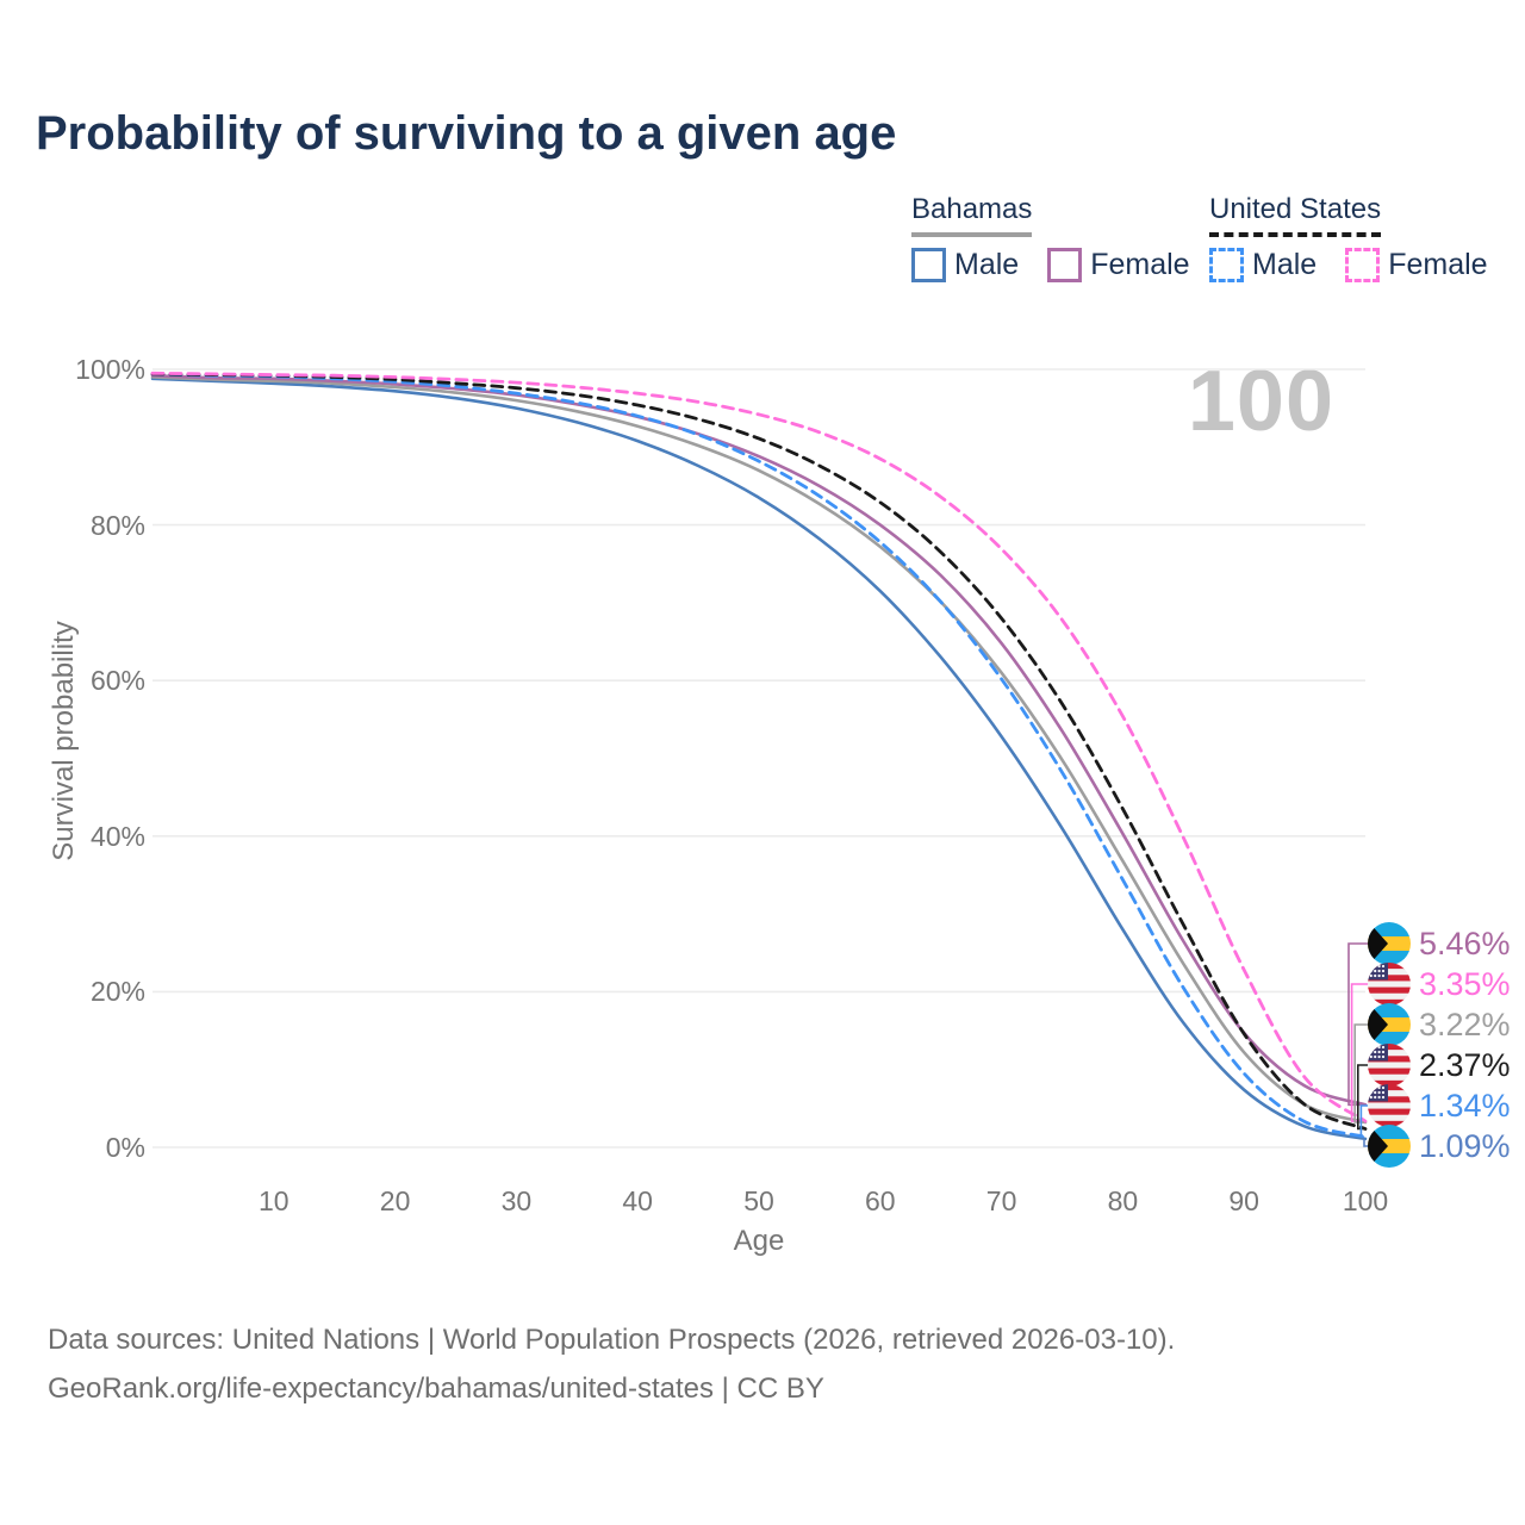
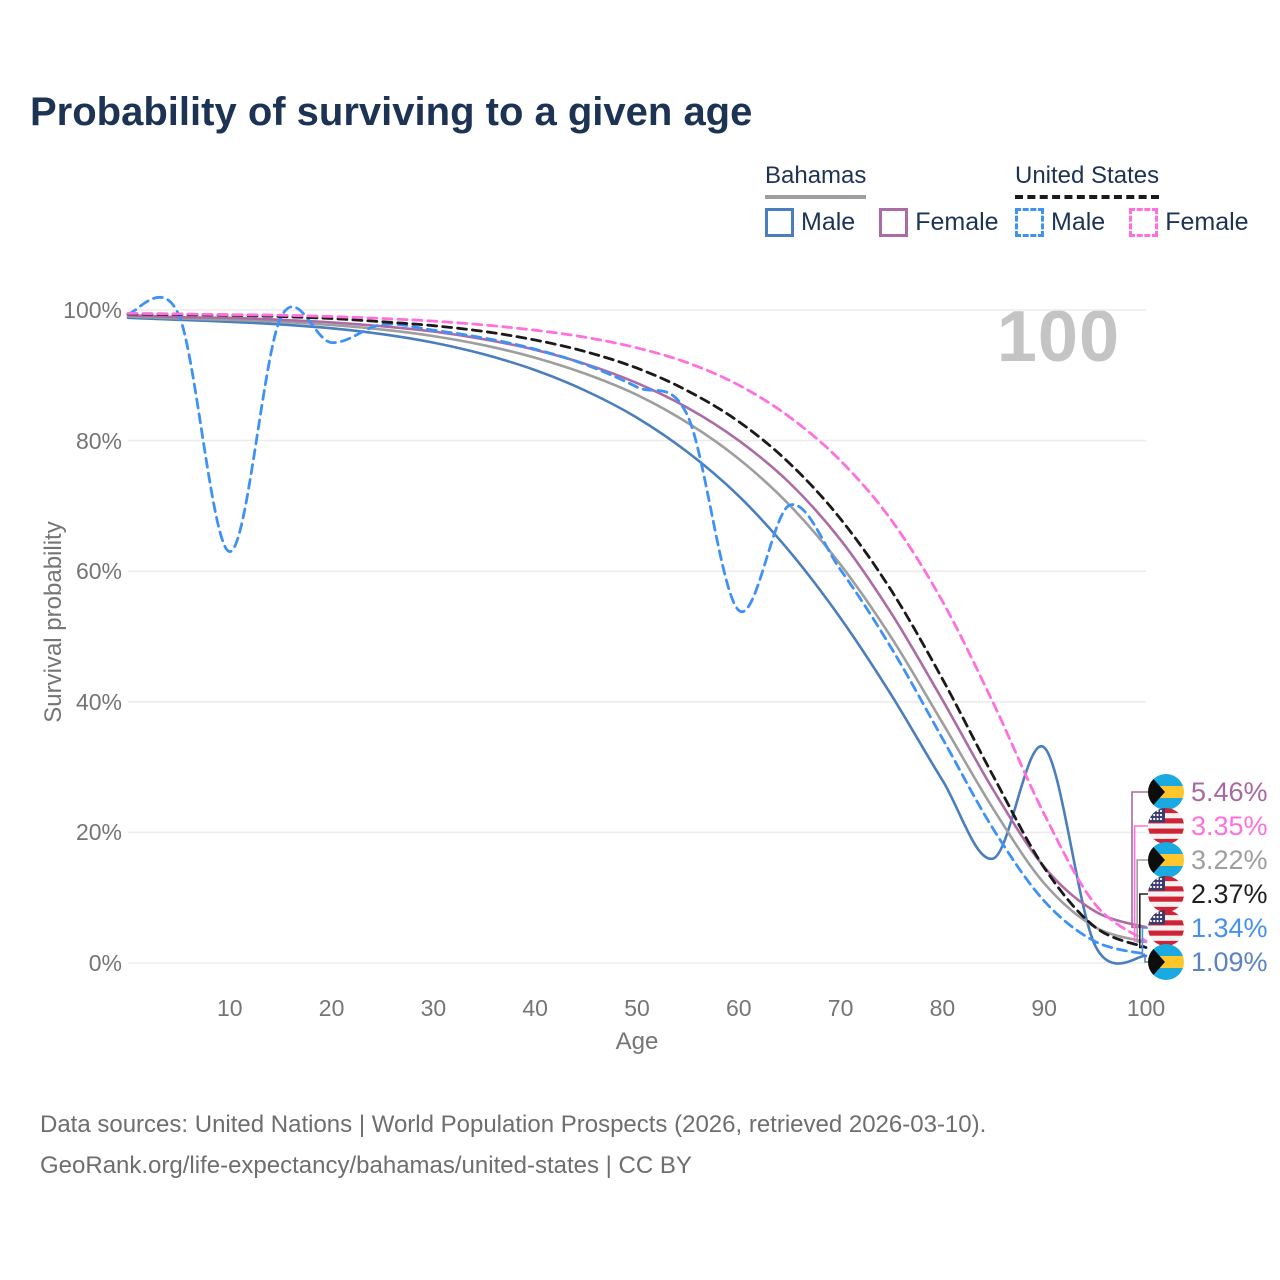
United States Male/10: 99% -> 63%
United States Male/20: 98% -> 95%
United States Male/60: 78% -> 54%
Bahamas Male/90: 7% -> 33%
